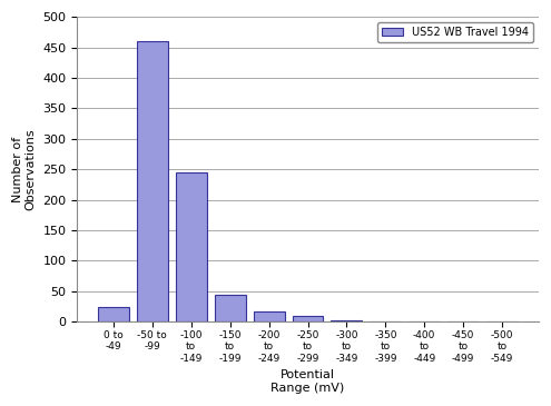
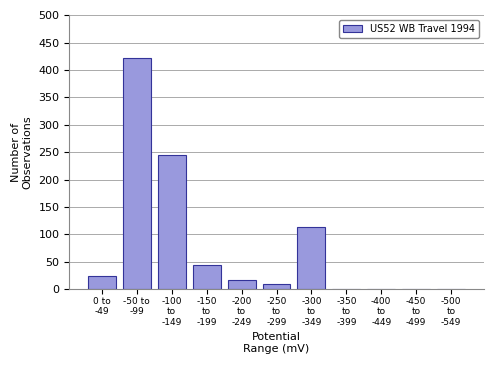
-50 to -99: 460 -> 422
-300 to -349: 3 -> 114
